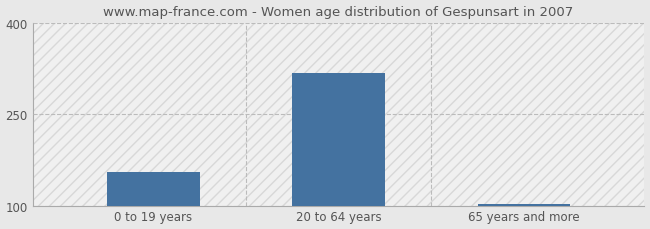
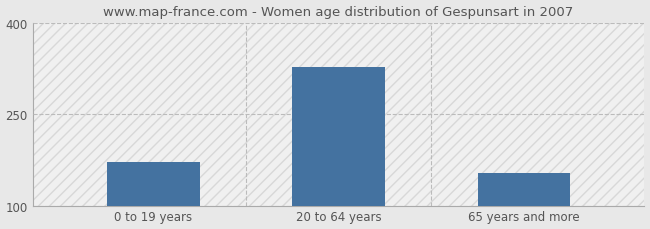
0 to 19 years: 155 -> 172
20 to 64 years: 318 -> 328
65 years and more: 103 -> 154
